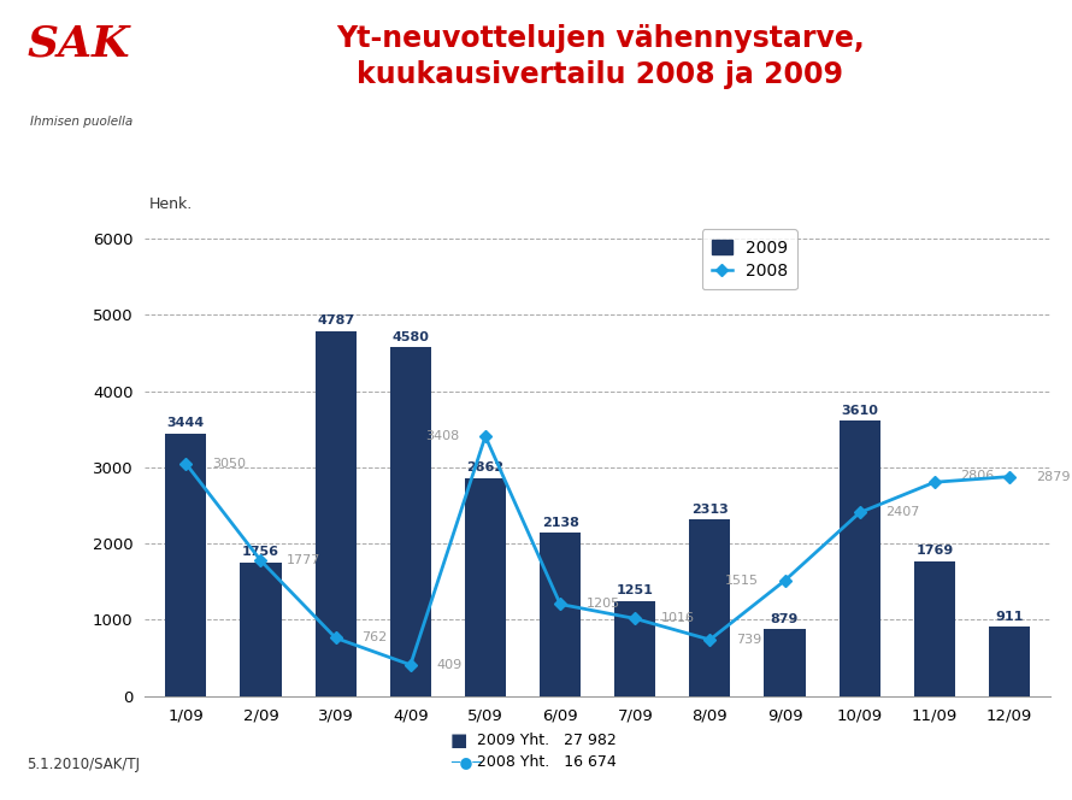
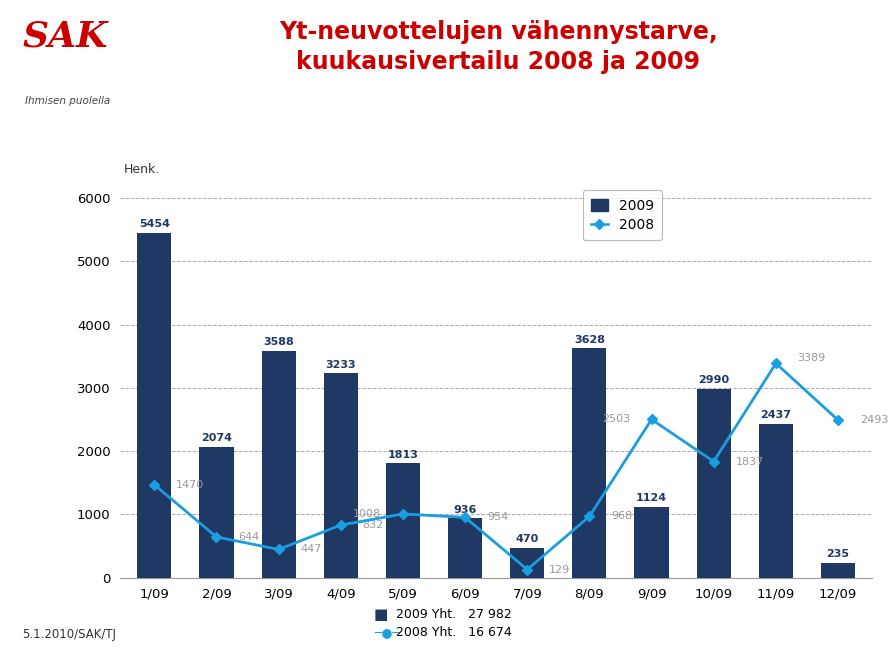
2009/1/09: 3444 -> 5454
2008/1/09: 3050 -> 1470
2009/2/09: 1756 -> 2074
2008/2/09: 1777 -> 644
2009/3/09: 4787 -> 3588
2008/3/09: 762 -> 447
2009/4/09: 4580 -> 3233
2008/4/09: 409 -> 832
2009/5/09: 2862 -> 1813
2008/5/09: 3408 -> 1008
2009/6/09: 2138 -> 936
2008/6/09: 1205 -> 954
2009/7/09: 1251 -> 470
2008/7/09: 1016 -> 129
2009/8/09: 2313 -> 3628
2008/8/09: 739 -> 968
2009/9/09: 879 -> 1124
2008/9/09: 1515 -> 2503
2009/10/09: 3610 -> 2990
2008/10/09: 2407 -> 1837
2009/11/09: 1769 -> 2437
2008/11/09: 2806 -> 3389
2009/12/09: 911 -> 235
2008/12/09: 2879 -> 2493
